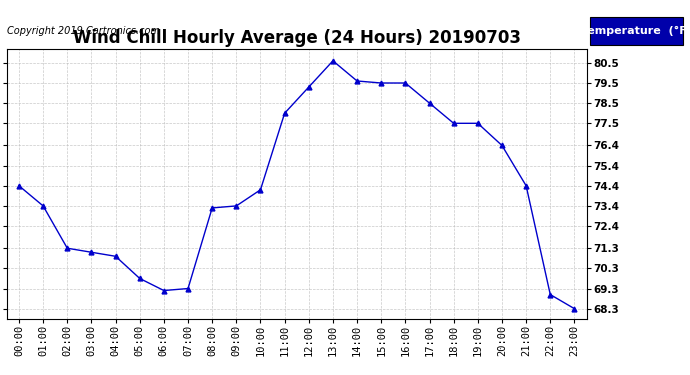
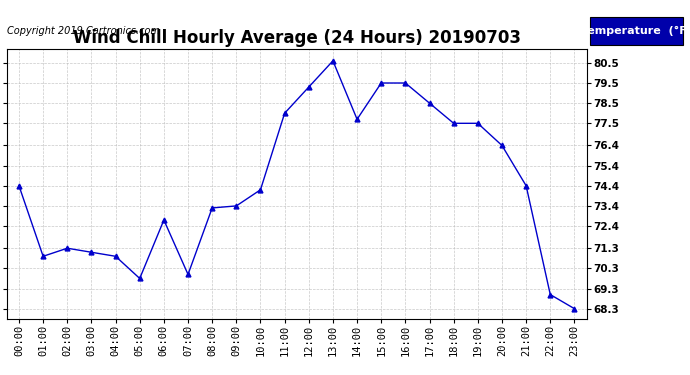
01:00: 73.4 -> 70.9
06:00: 69.2 -> 72.7
07:00: 69.3 -> 70.0
14:00: 79.6 -> 77.7
